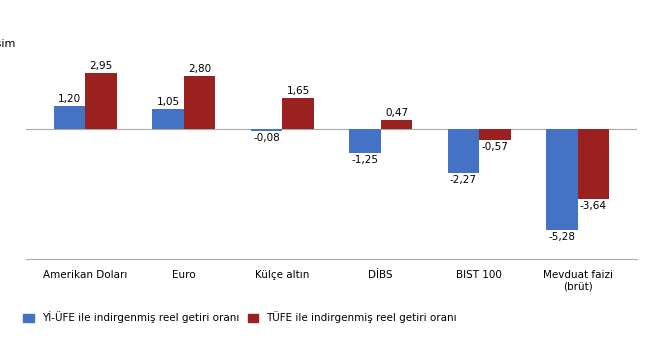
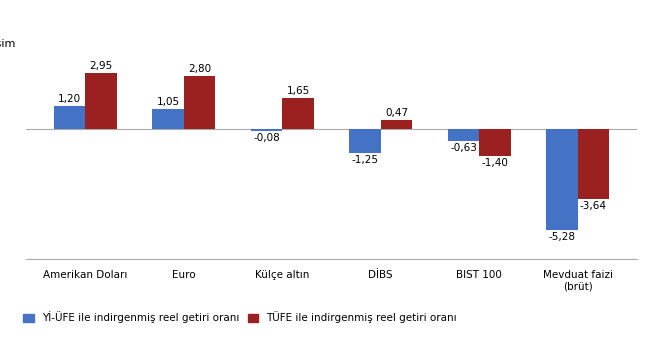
Yİ-ÜFE ile indirgenmiş reel getiri oranı/BIST 100: -2,27 -> -0,63
TÜFE ile indirgenmiş reel getiri oranı/BIST 100: -0,57 -> -1,40
